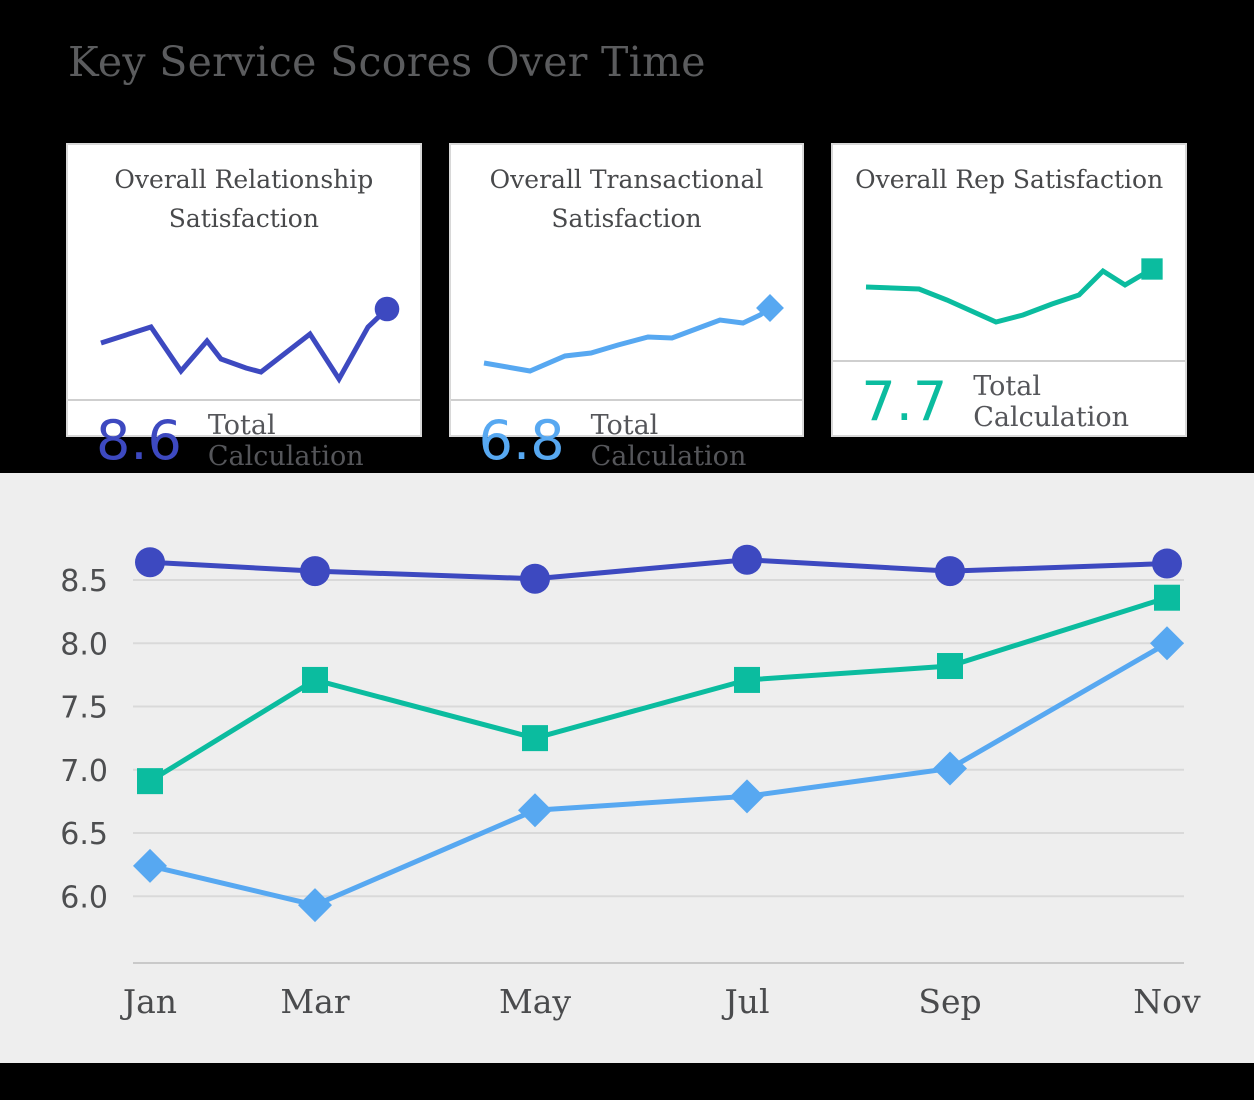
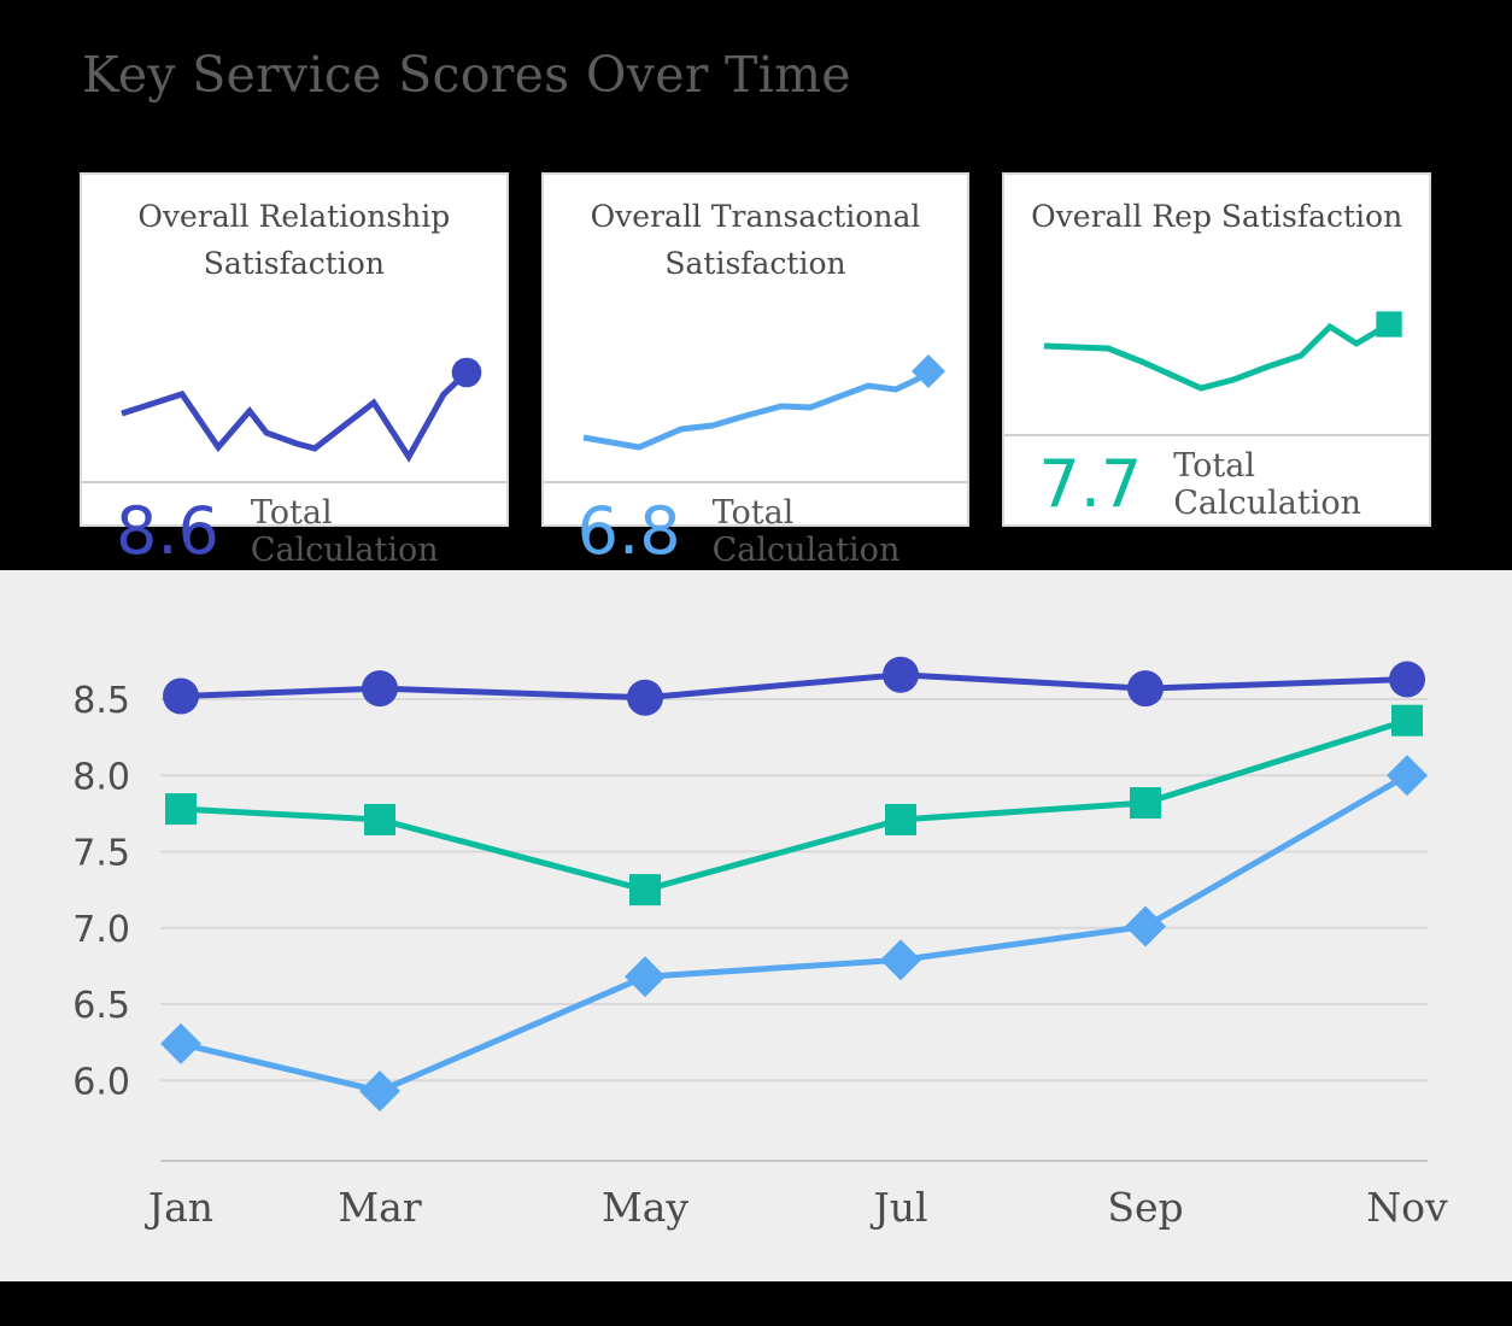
Overall Relationship Satisfaction/Jan: 8.64 -> 8.52
Overall Rep Satisfaction/Jan: 6.91 -> 7.78
